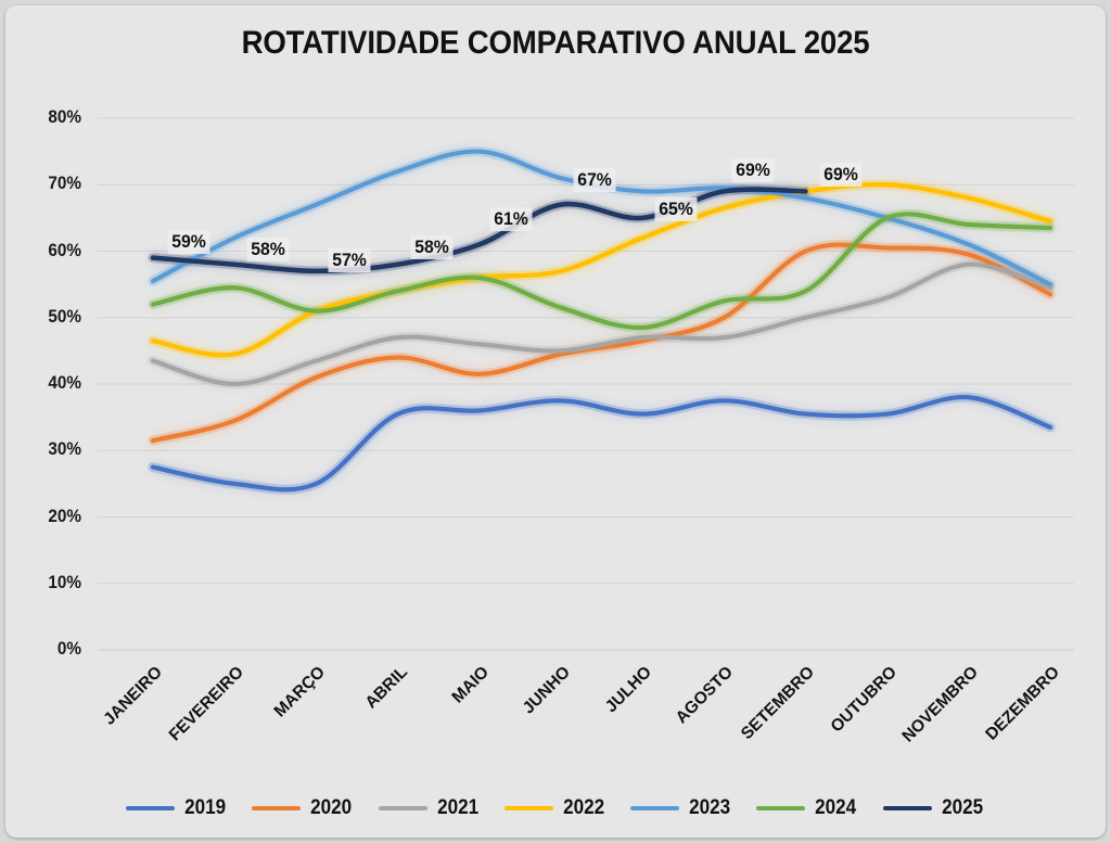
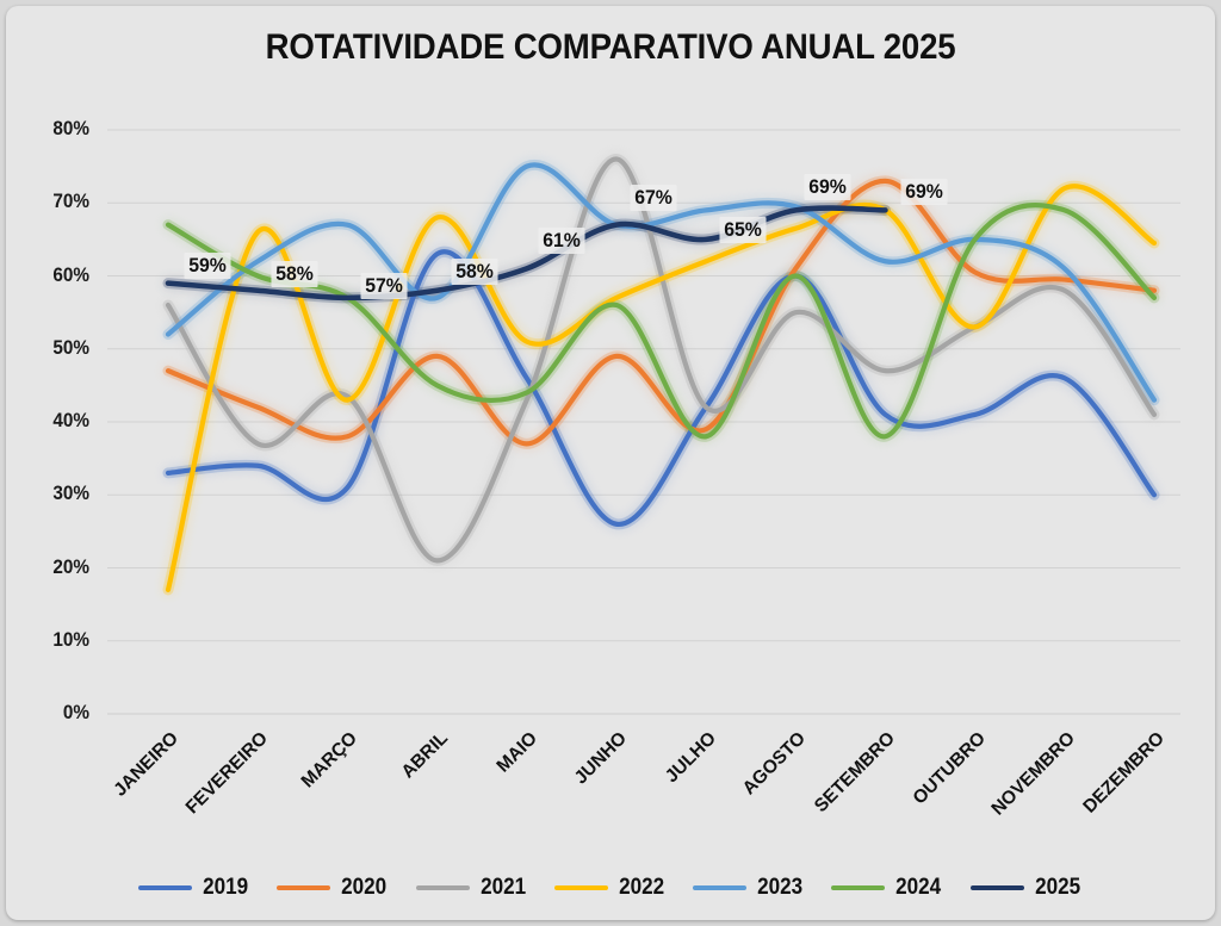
2019/JANEIRO: 28% -> 33%
2020/JANEIRO: 32% -> 47%
2021/JANEIRO: 44% -> 56%
2022/JANEIRO: 46% -> 17%
2023/JANEIRO: 56% -> 52%
2024/JANEIRO: 52% -> 67%
2019/FEVEREIRO: 25% -> 34%
2020/FEVEREIRO: 34% -> 42%
2021/FEVEREIRO: 40% -> 37%
2022/FEVEREIRO: 44% -> 66%
2024/FEVEREIRO: 54% -> 60%
2019/MARÇO: 25% -> 31%
2020/MARÇO: 41% -> 38%
2022/MARÇO: 51% -> 43%
2024/MARÇO: 51% -> 57%
2019/ABRIL: 36% -> 63%
2020/ABRIL: 44% -> 49%
2021/ABRIL: 47% -> 21%
2022/ABRIL: 54% -> 68%
2023/ABRIL: 72% -> 57%
2024/ABRIL: 54% -> 45%
2019/MAIO: 36% -> 46%
2020/MAIO: 42% -> 37%
2021/MAIO: 46% -> 43%
2022/MAIO: 56% -> 51%
2024/MAIO: 56% -> 44%
2019/JUNHO: 38% -> 26%
2020/JUNHO: 44% -> 49%
2021/JUNHO: 45% -> 76%
2023/JUNHO: 71% -> 67%
2024/JUNHO: 52% -> 56%
2019/JULHO: 36% -> 42%
2020/JULHO: 46% -> 39%
2021/JULHO: 47% -> 42%
2024/JULHO: 48% -> 38%
2019/AGOSTO: 38% -> 60%
2020/AGOSTO: 50% -> 61%
2021/AGOSTO: 47% -> 55%
2024/AGOSTO: 52% -> 60%
2019/SETEMBRO: 36% -> 41%
2020/SETEMBRO: 60% -> 73%
2021/SETEMBRO: 50% -> 47%
2023/SETEMBRO: 68% -> 62%
2024/SETEMBRO: 54% -> 38%
2019/OUTUBRO: 36% -> 41%
2022/OUTUBRO: 70% -> 53%
2019/NOVEMBRO: 38% -> 46%
2022/NOVEMBRO: 68% -> 72%
2024/NOVEMBRO: 64% -> 69%
2019/DEZEMBRO: 34% -> 30%
2020/DEZEMBRO: 54% -> 58%
2021/DEZEMBRO: 54% -> 41%
2023/DEZEMBRO: 55% -> 43%
2024/DEZEMBRO: 64% -> 57%
